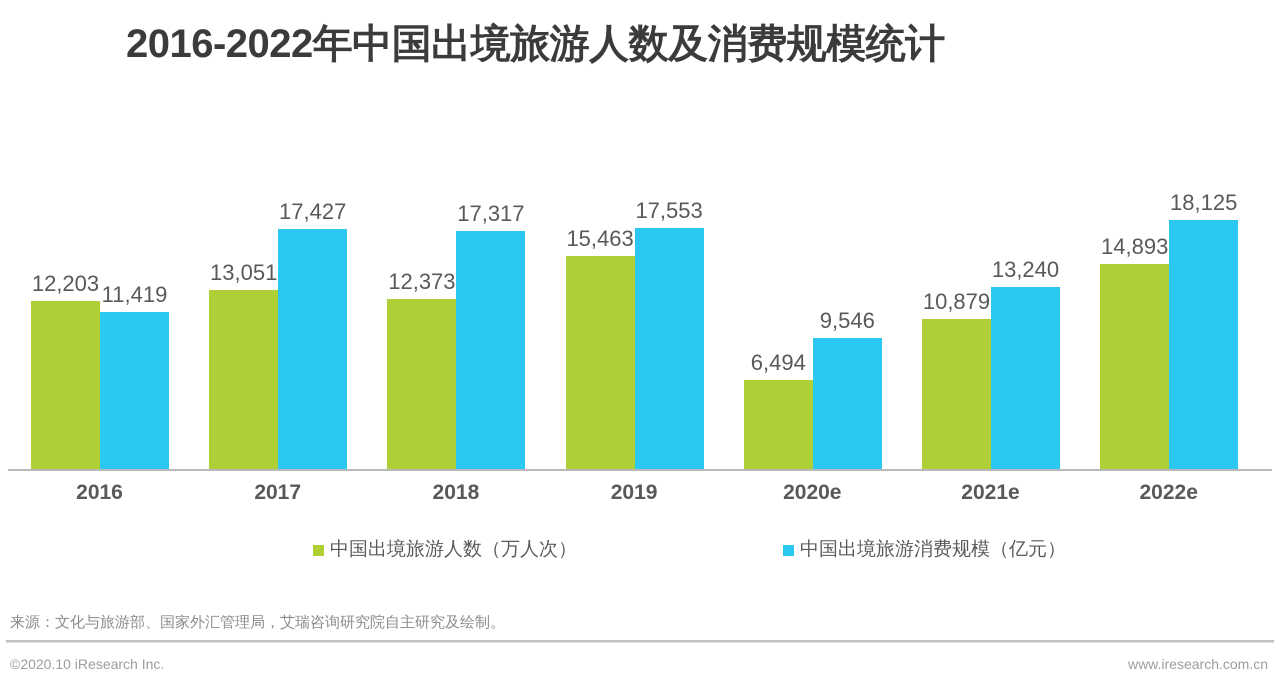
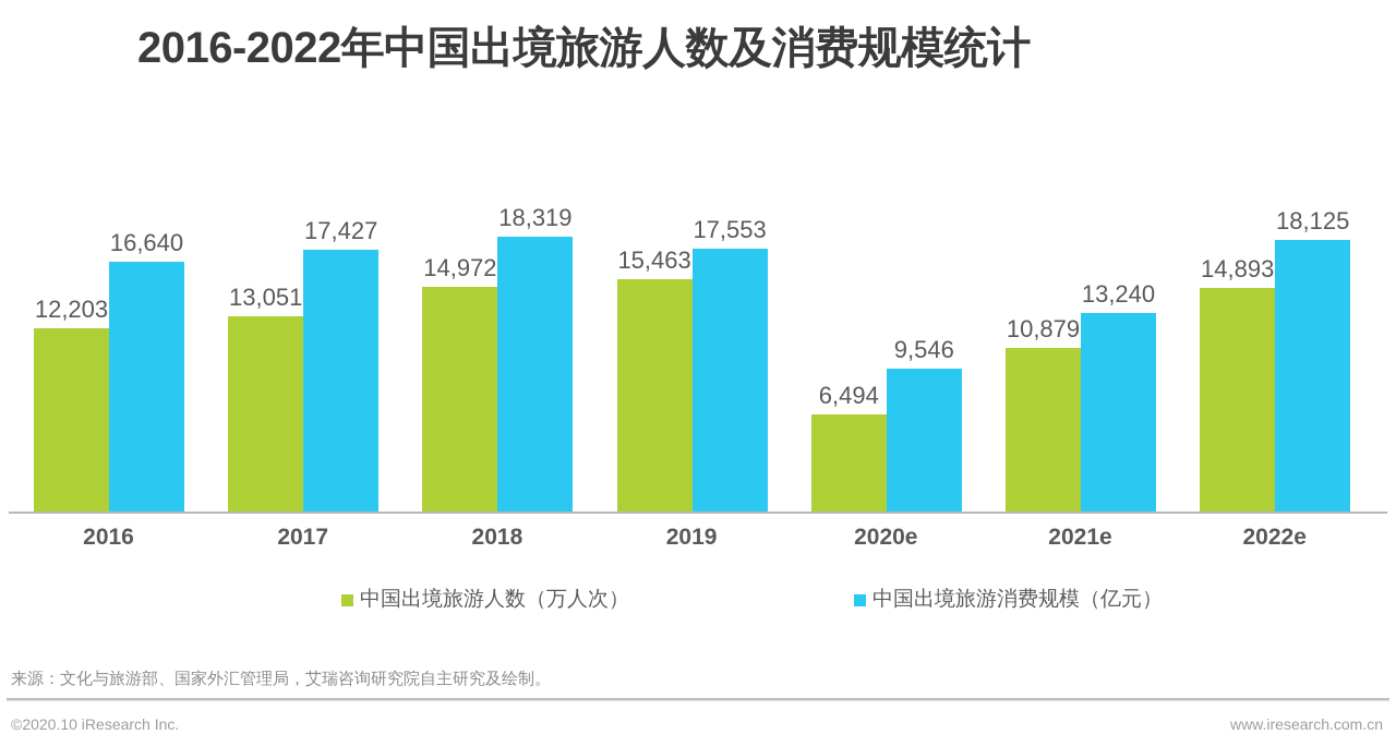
中国出境旅游消费规模（亿元）/2016: 11,419 -> 16,640
中国出境旅游人数（万人次）/2018: 12,373 -> 14,972
中国出境旅游消费规模（亿元）/2018: 17,317 -> 18,319
